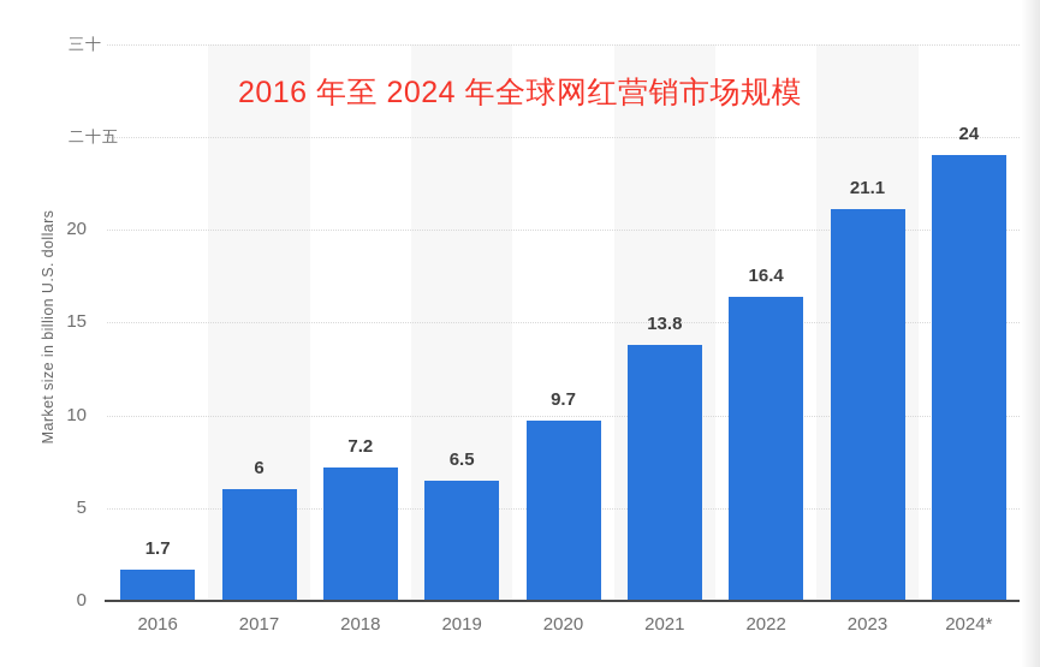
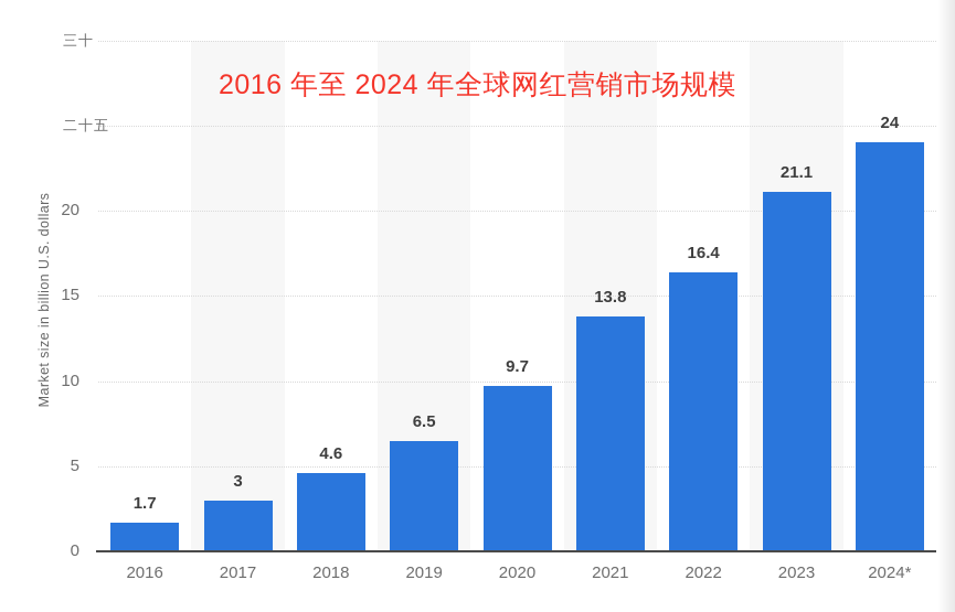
2017: 6 -> 3
2018: 7.2 -> 4.6
